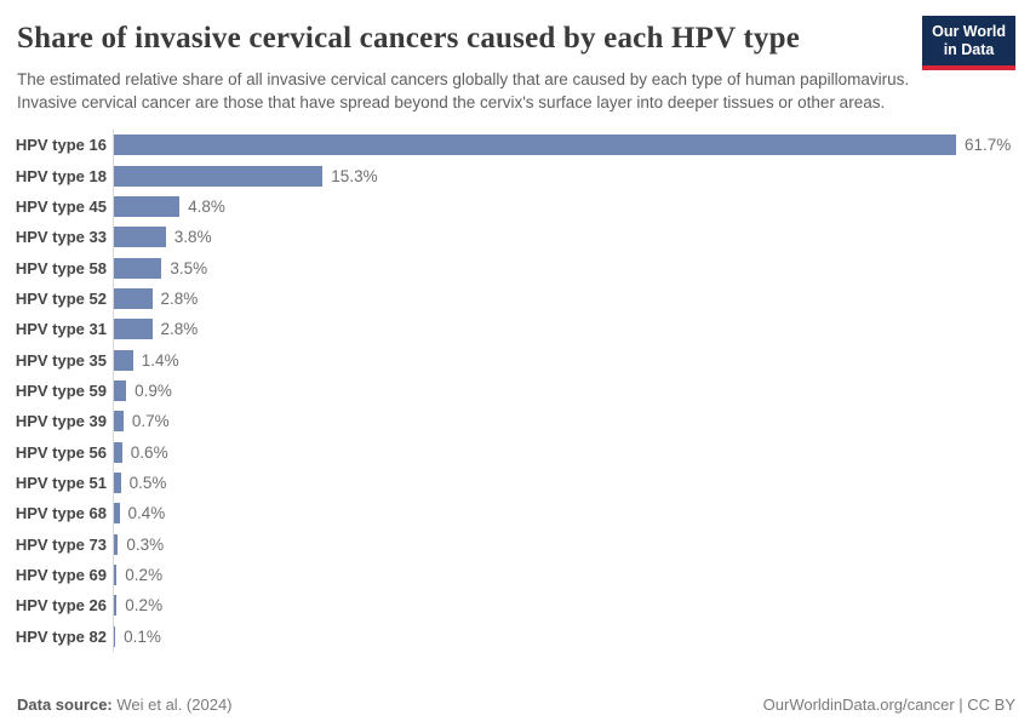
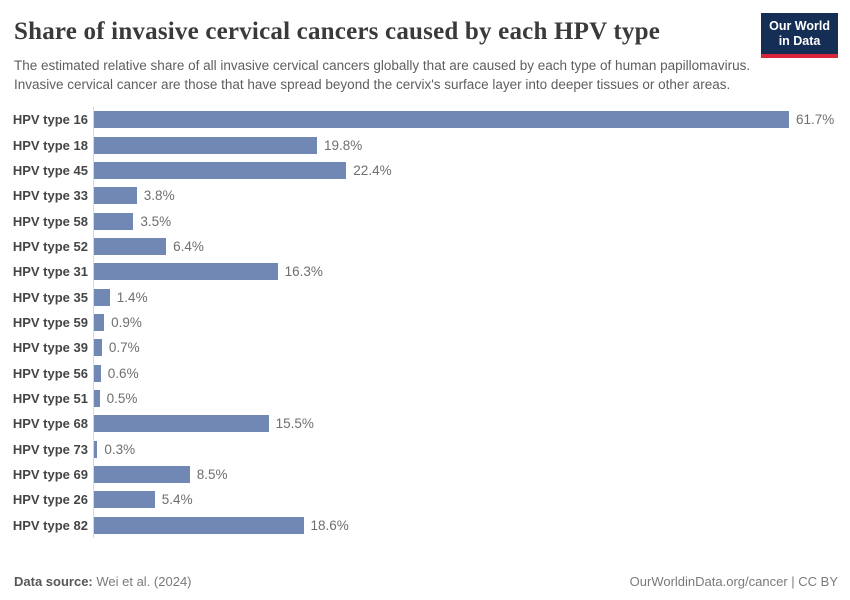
HPV type 18: 15.3% -> 19.8%
HPV type 45: 4.8% -> 22.4%
HPV type 52: 2.8% -> 6.4%
HPV type 31: 2.8% -> 16.3%
HPV type 68: 0.4% -> 15.5%
HPV type 69: 0.2% -> 8.5%
HPV type 26: 0.2% -> 5.4%
HPV type 82: 0.1% -> 18.6%
